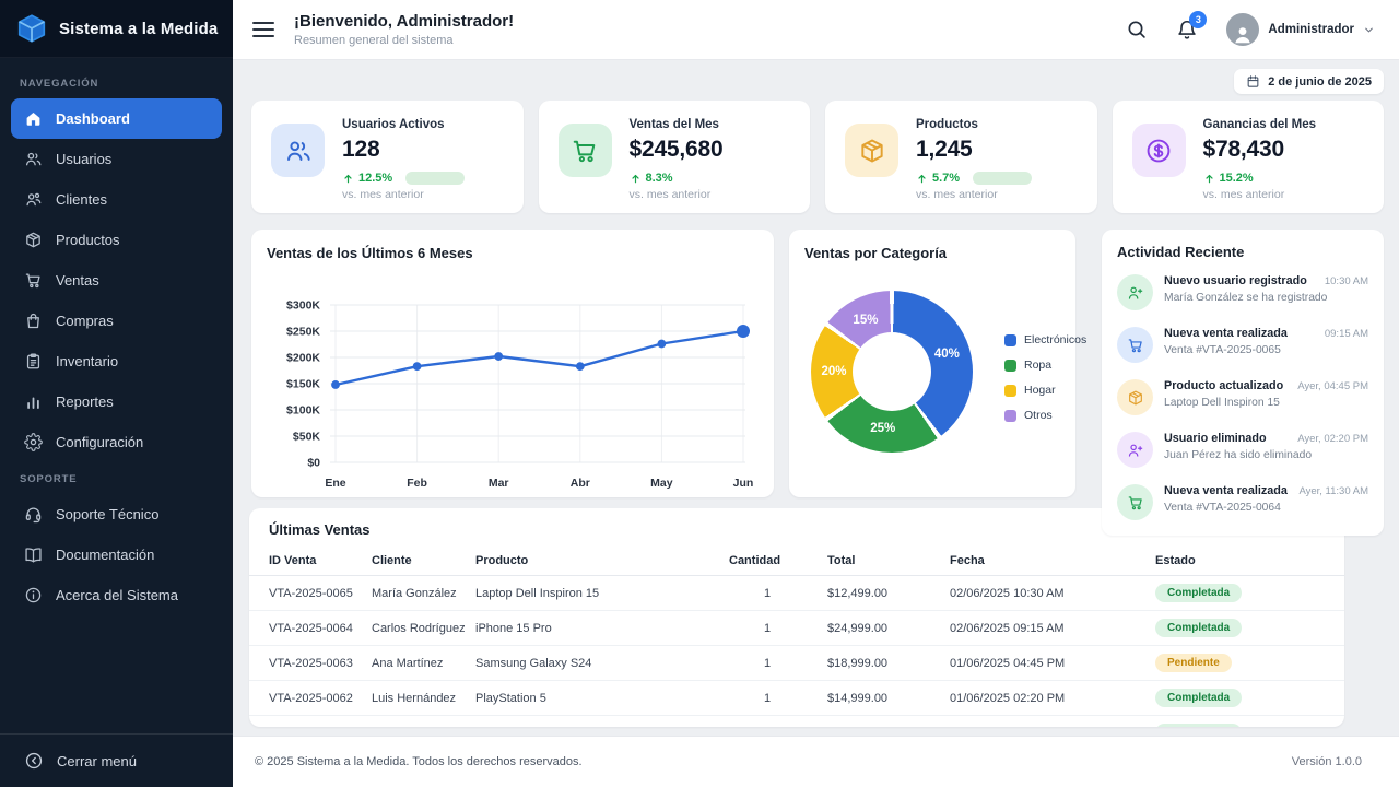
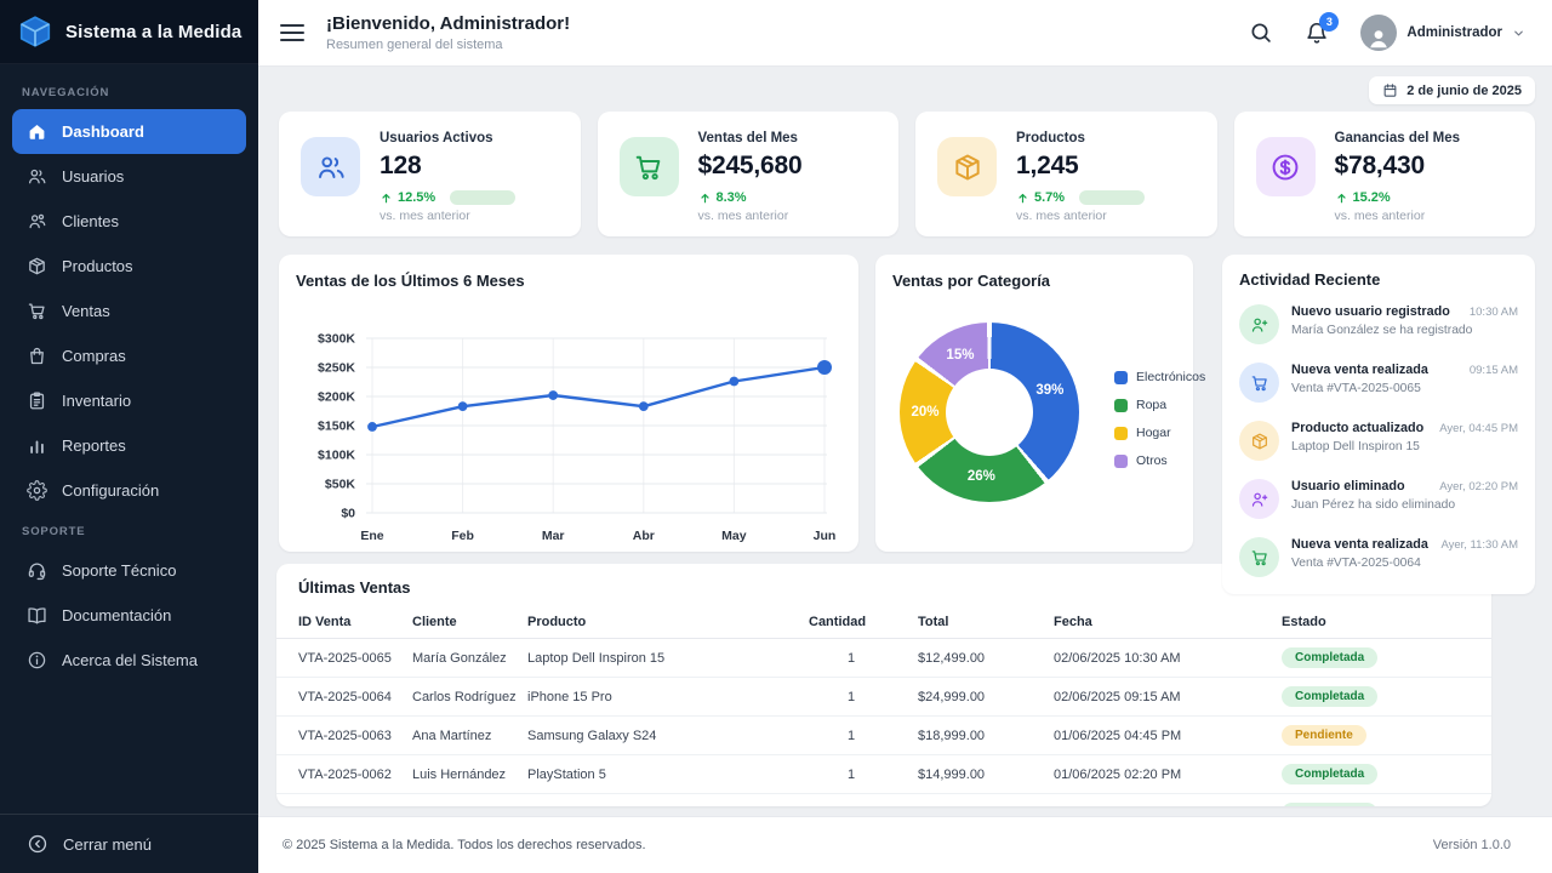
Ventas por Categoría/Electrónicos: 40% -> 39%
Ventas por Categoría/Ropa: 25% -> 26%
